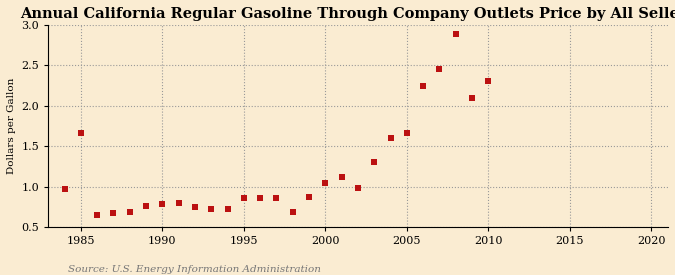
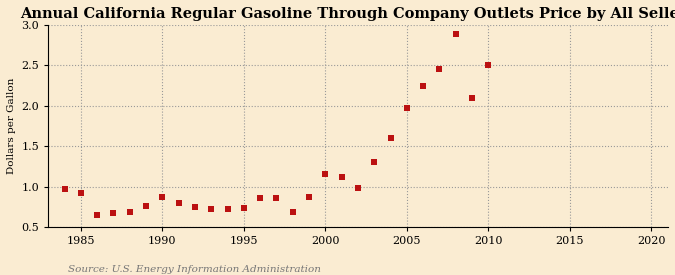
1985: 1.66 -> 0.92
1990: 0.78 -> 0.87
1995: 0.86 -> 0.74
2000: 1.04 -> 1.15
2005: 1.66 -> 1.97
2010: 2.30 -> 2.51
